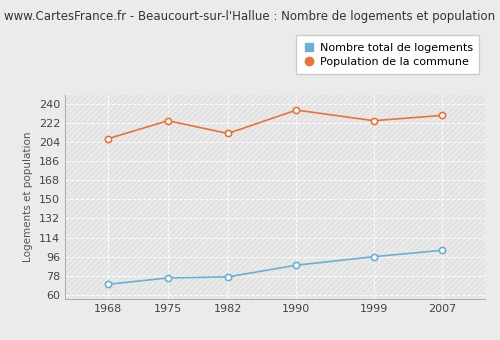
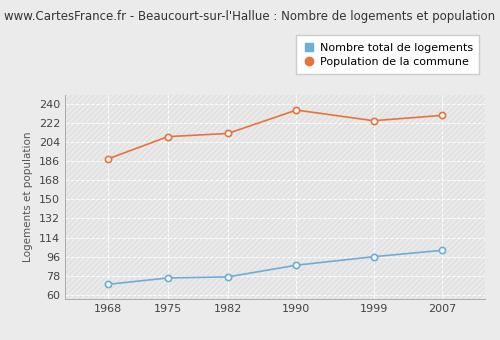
Population de la commune/1968: 207 -> 188
Population de la commune/1975: 224 -> 209
